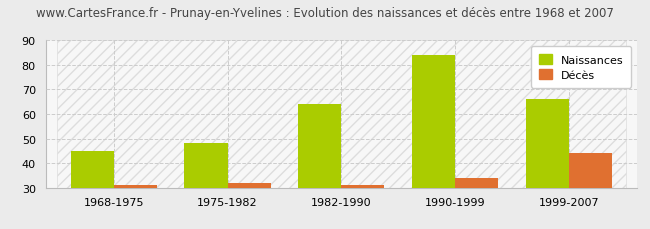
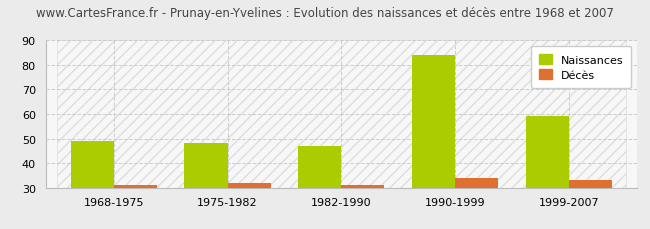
Naissances/1968-1975: 45 -> 49
Naissances/1982-1990: 64 -> 47
Naissances/1999-2007: 66 -> 59
Décès/1999-2007: 44 -> 33
